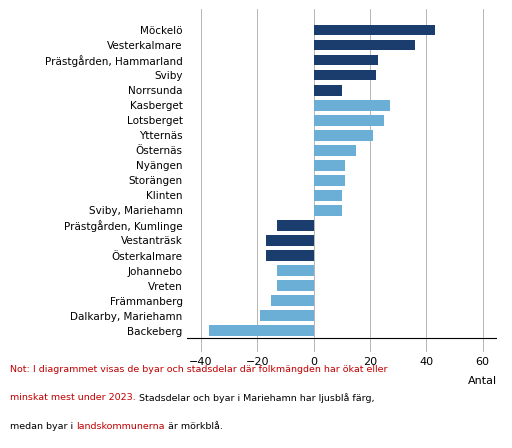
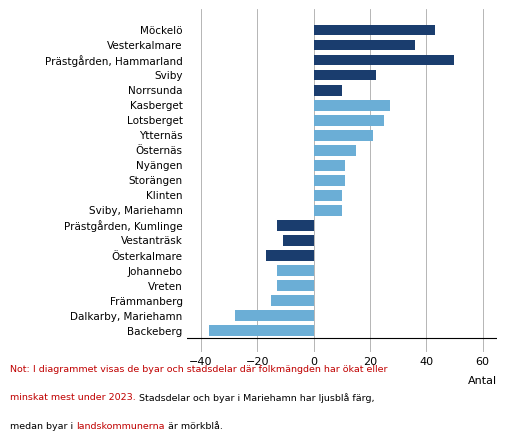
Prästgården, Hammarland: 23 -> 50
Vestanträsk: -17 -> -11
Dalkarby, Mariehamn: -19 -> -28
